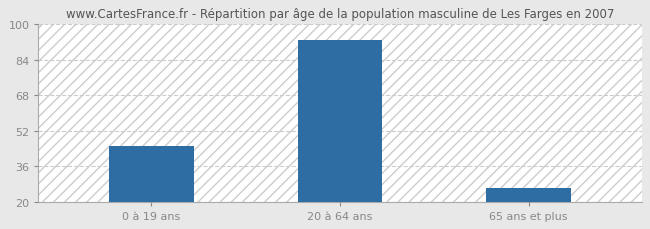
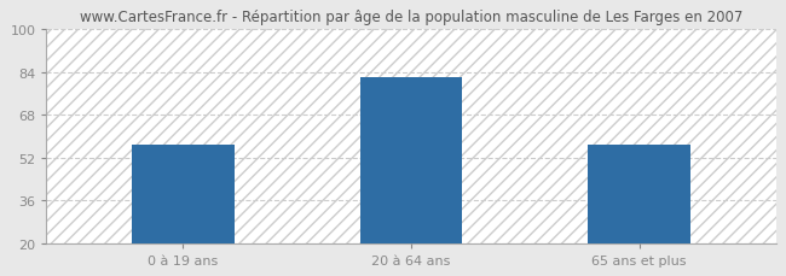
0 à 19 ans: 45 -> 57
20 à 64 ans: 93 -> 82
65 ans et plus: 26 -> 57
